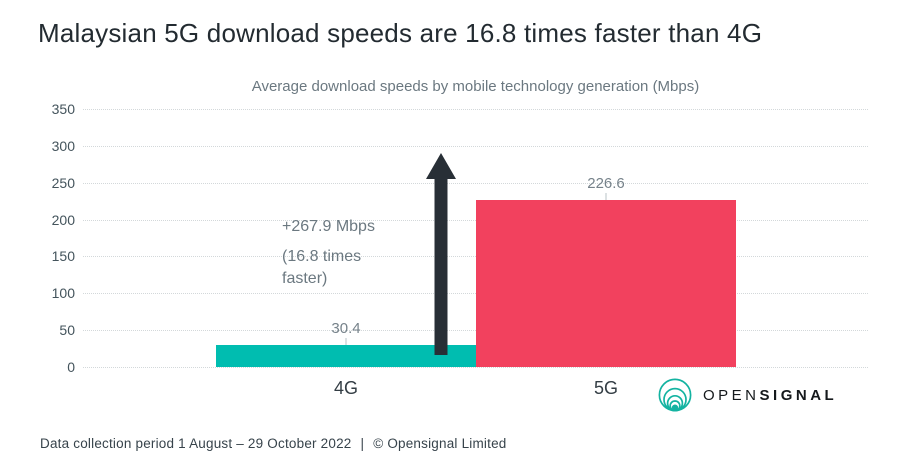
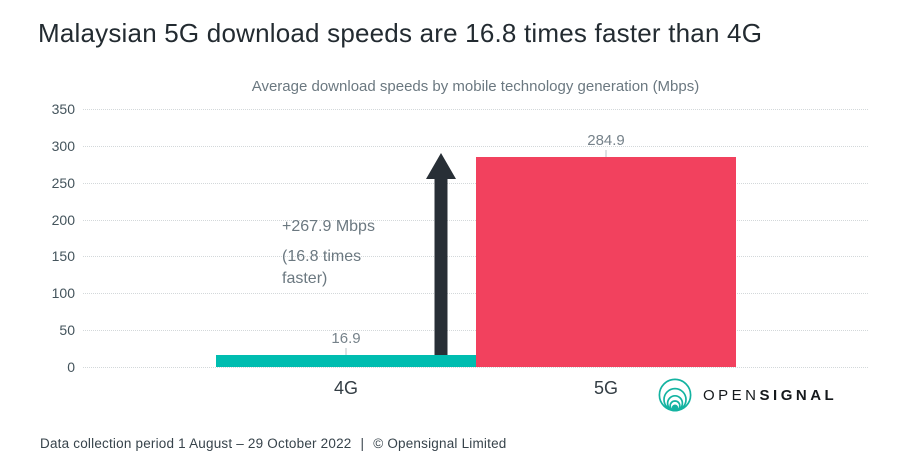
4G: 30.4 -> 16.9
5G: 226.6 -> 284.9
